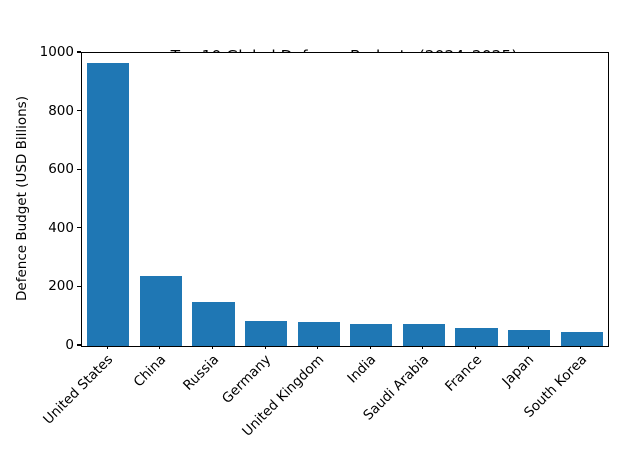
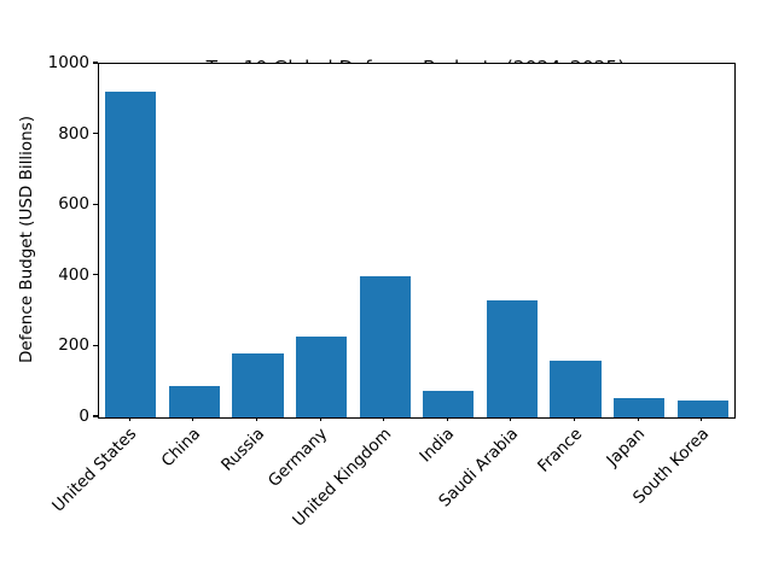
United States: 970 -> 920
China: 240 -> 90
Russia: 150 -> 180
Germany: 90 -> 230
United Kingdom: 80 -> 400
Saudi Arabia: 80 -> 330
France: 60 -> 160
